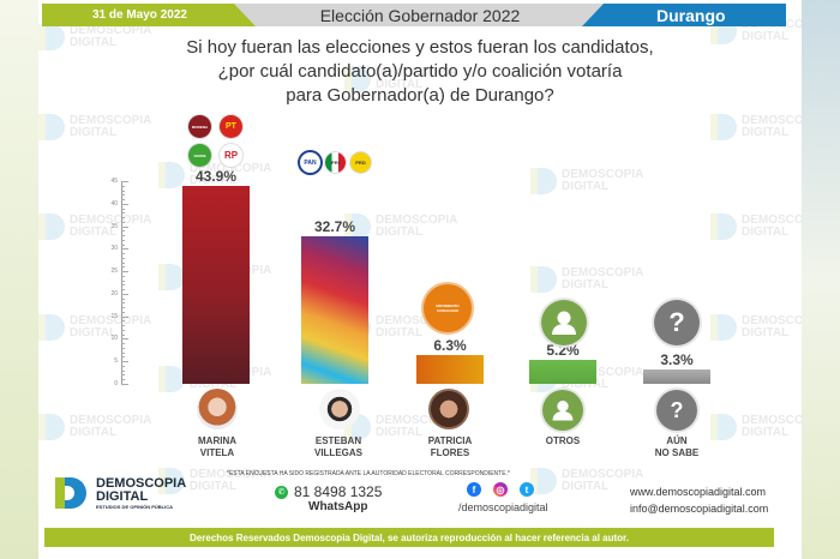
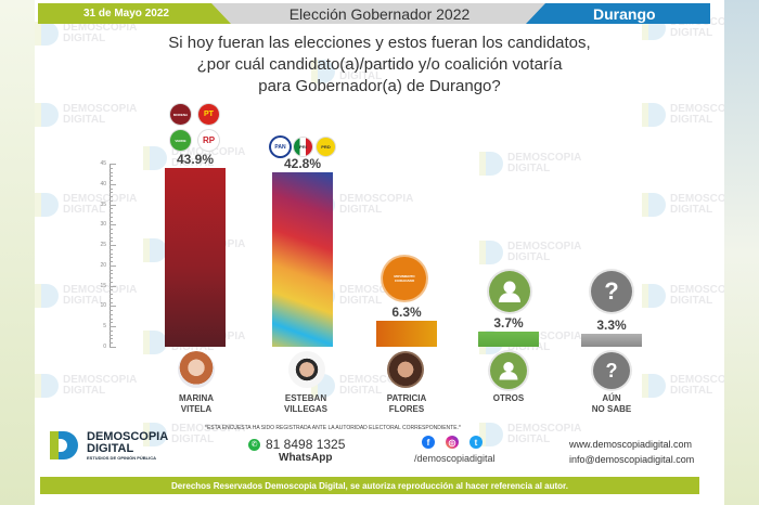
ESTEBAN VILLEGAS: 32.7% -> 42.8%
OTROS: 5.2% -> 3.7%
